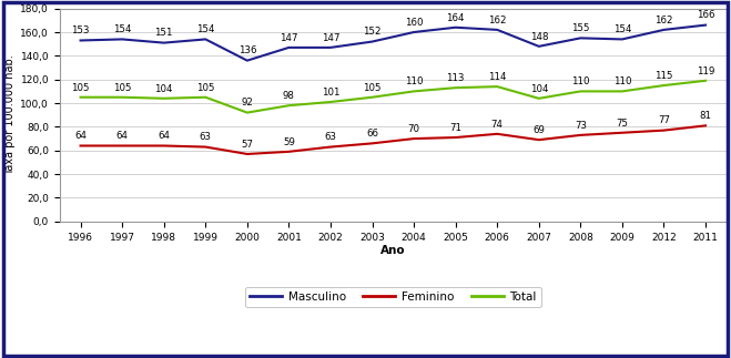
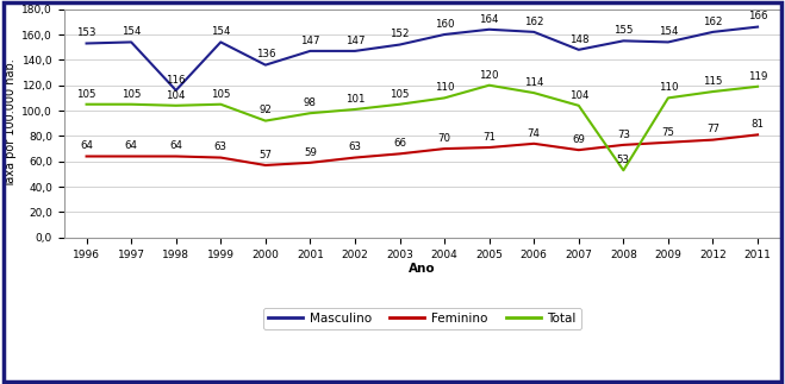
Masculino/1998: 151 -> 116
Total/2005: 113 -> 120
Total/2008: 110 -> 53
